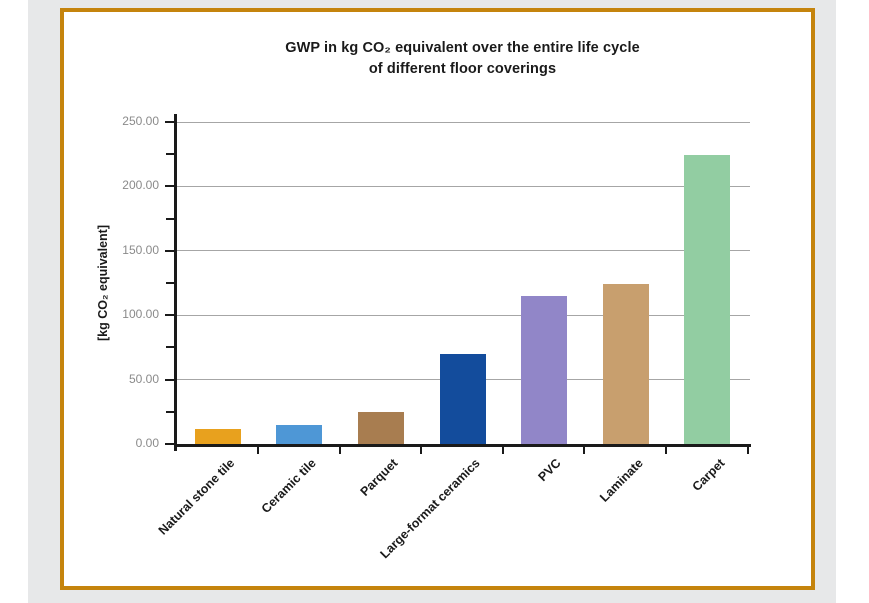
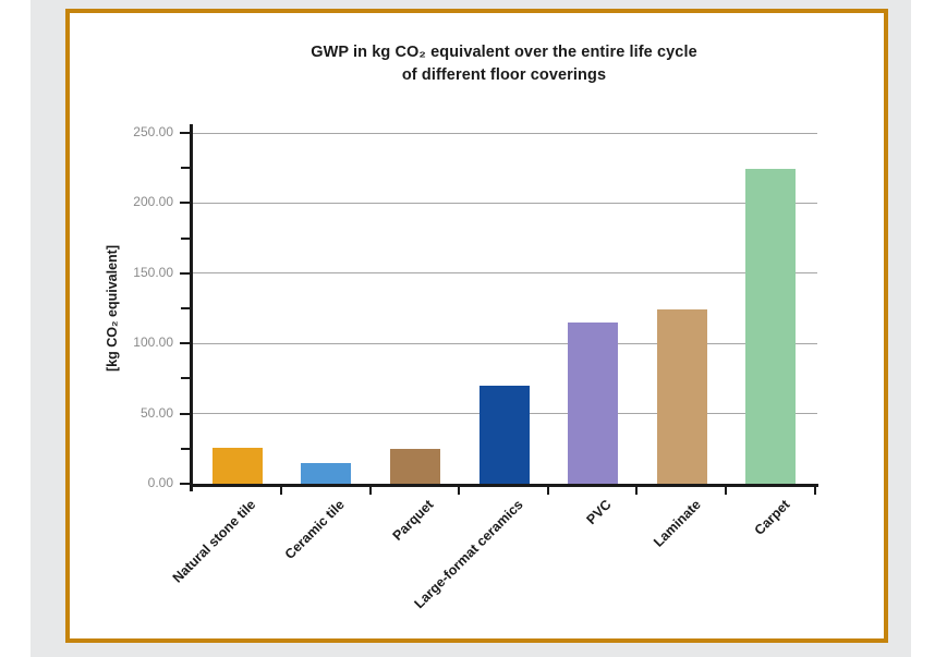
Natural stone tile: 12 -> 26
